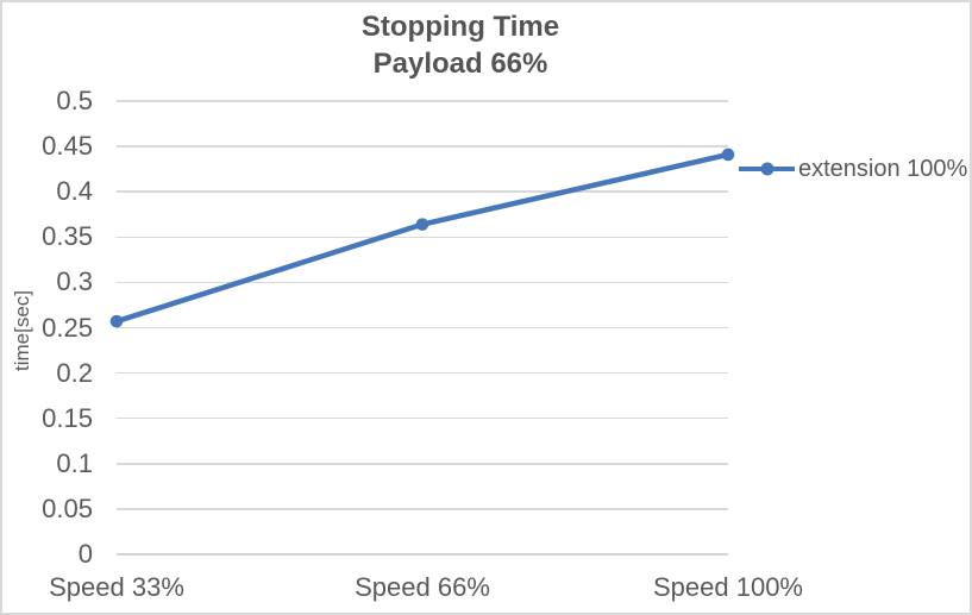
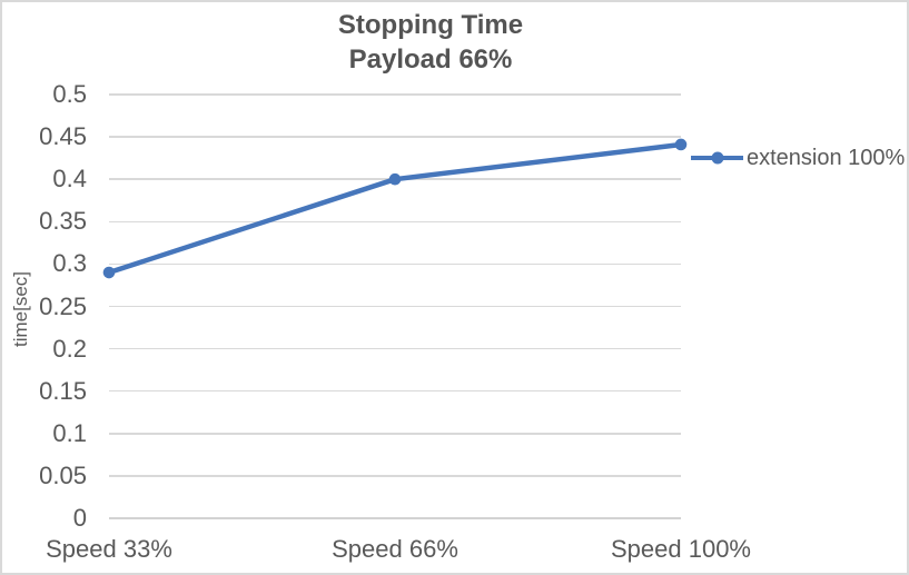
Speed 33%: 0.26 -> 0.29
Speed 66%: 0.36 -> 0.40
